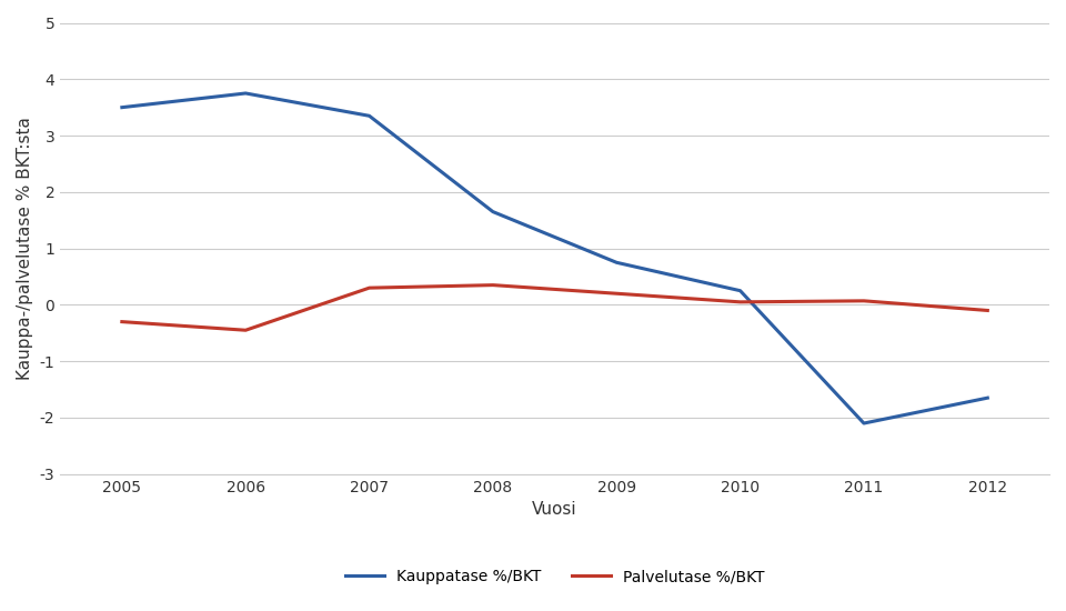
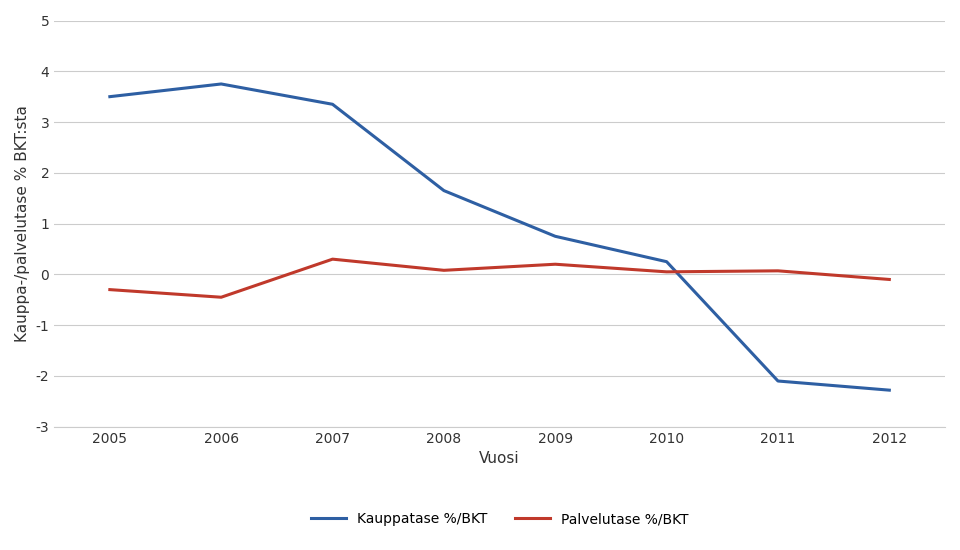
Palvelutase %/BKT/2008: 0.35 -> 0.08
Kauppatase %/BKT/2012: -1.65 -> -2.28
